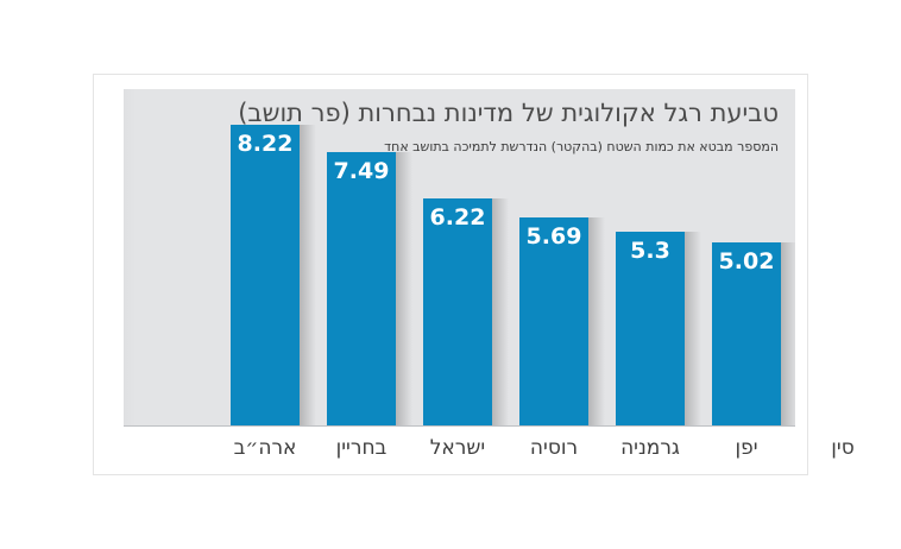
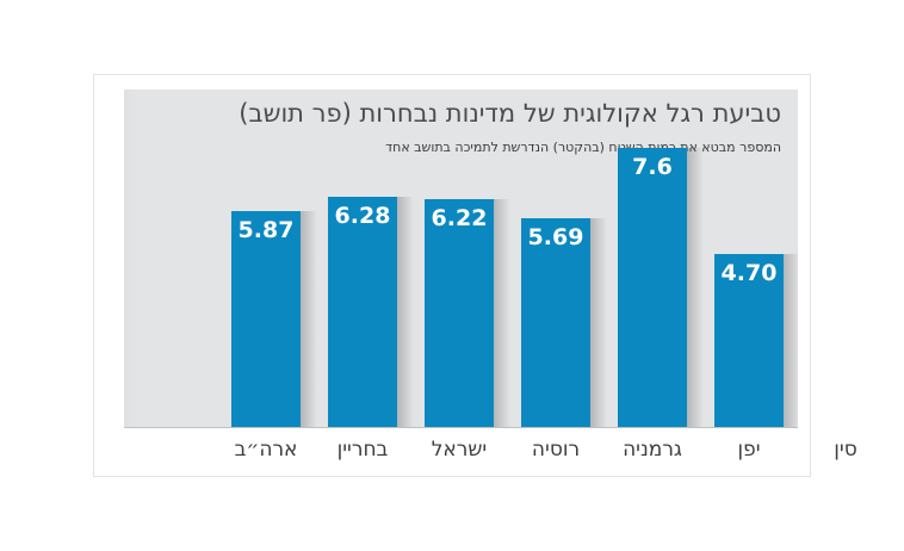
ארה״ב: 8.22 -> 5.87
בחריין: 7.49 -> 6.28
גרמניה: 5.3 -> 7.6
יפן: 5.02 -> 4.70
